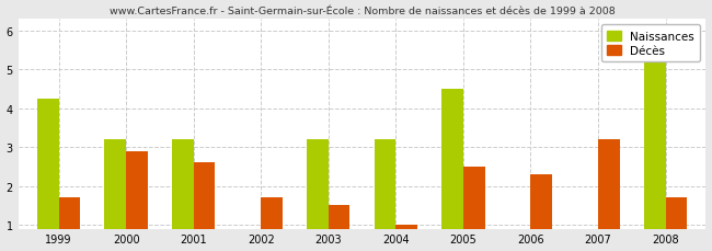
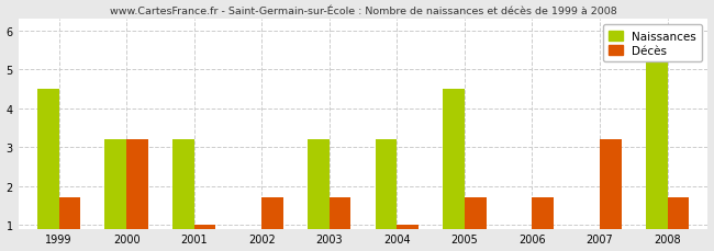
Naissances/1999: 4.25 -> 4.50
Décès/2000: 2.9 -> 3.2
Décès/2001: 2.6 -> 1.0
Décès/2003: 1.5 -> 1.7
Décès/2005: 2.5 -> 1.7
Décès/2006: 2.3 -> 1.7
